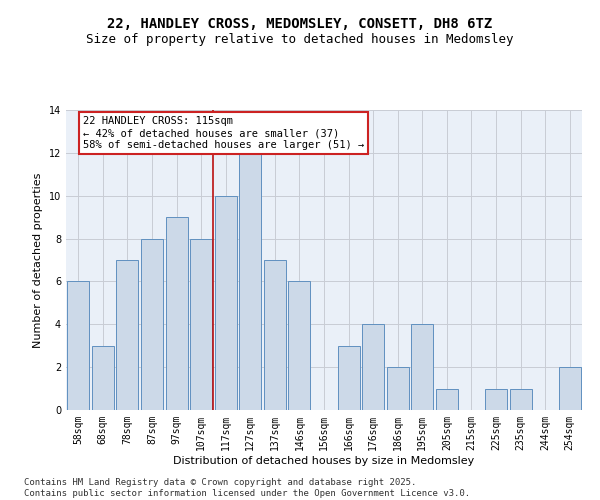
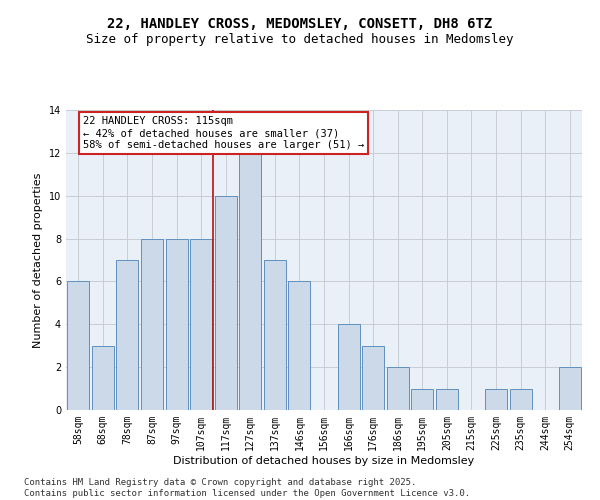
97sqm: 9 -> 8
166sqm: 3 -> 4
176sqm: 4 -> 3
195sqm: 4 -> 1
